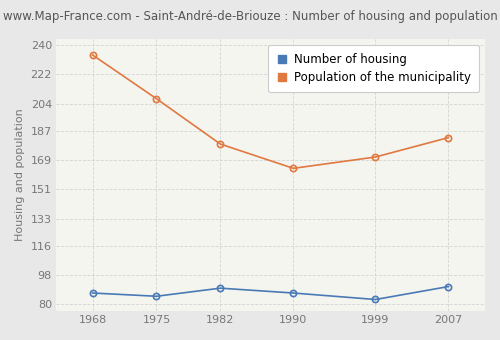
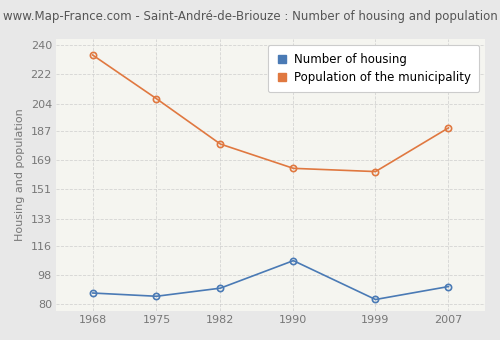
Number of housing/1990: 87 -> 107
Population of the municipality/1999: 171 -> 162
Population of the municipality/2007: 183 -> 189
